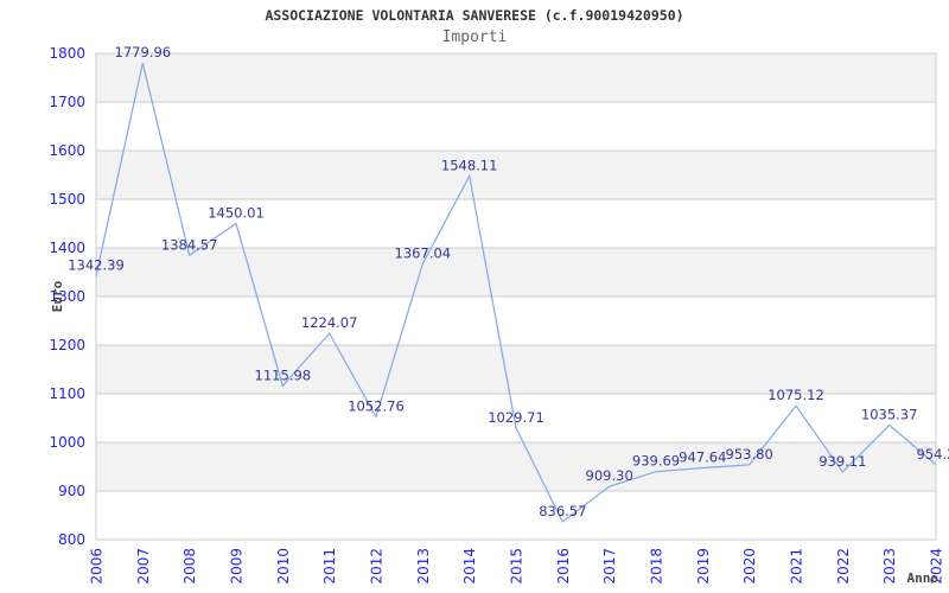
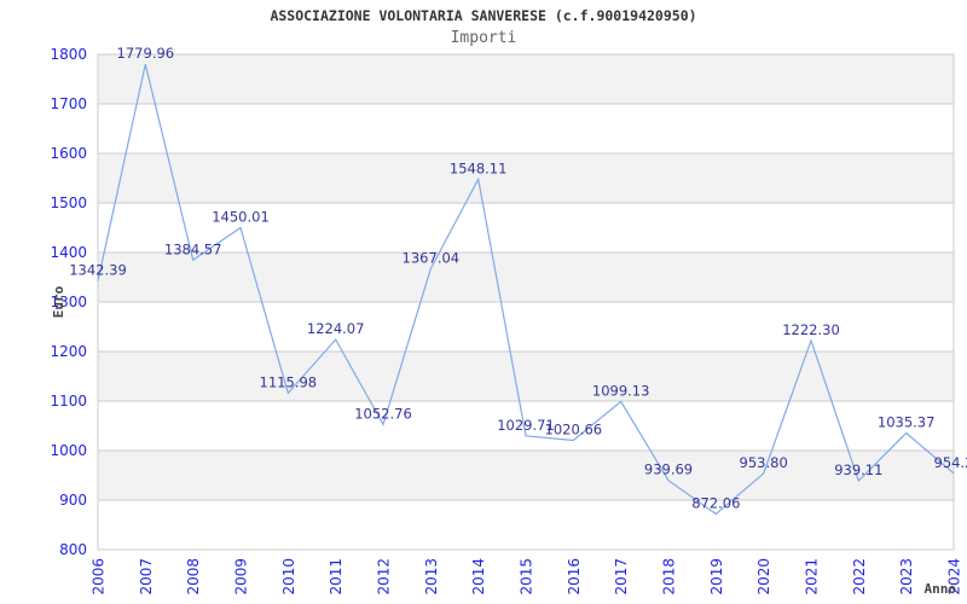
2016: 836.57 -> 1020.66
2017: 909.30 -> 1099.13
2019: 947.64 -> 872.06
2021: 1075.12 -> 1222.30
